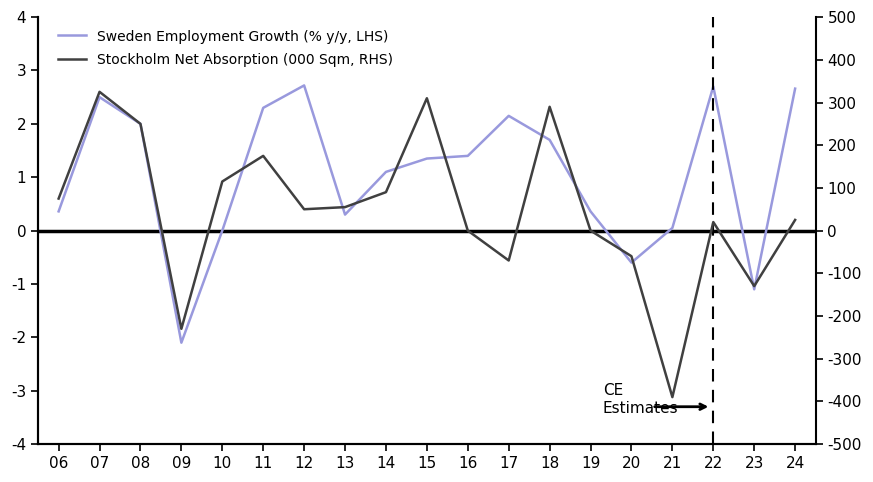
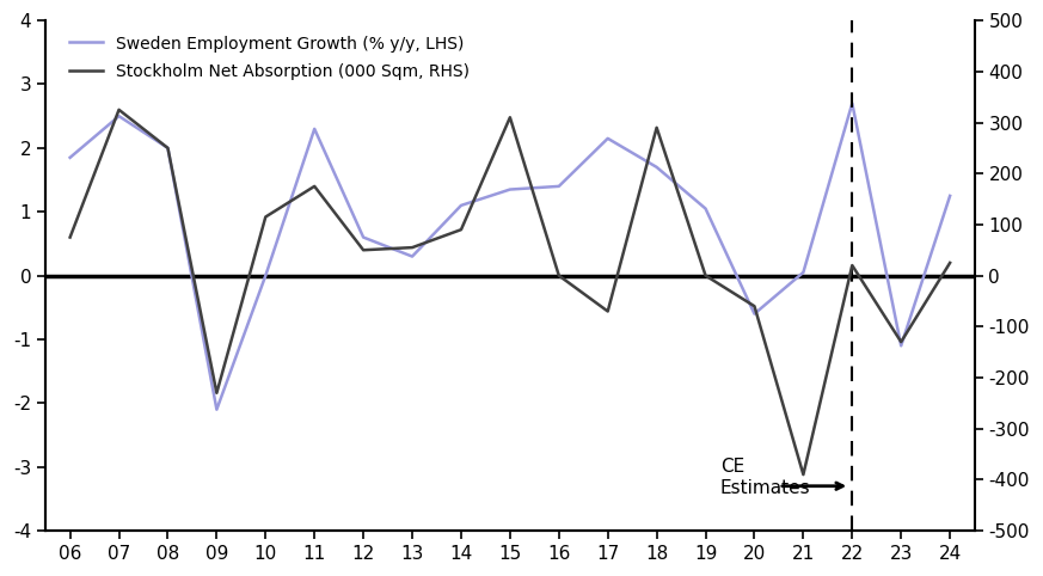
Sweden Employment Growth (% y/y, LHS)/06: 0.36 -> 1.85
Sweden Employment Growth (% y/y, LHS)/12: 2.72 -> 0.60
Sweden Employment Growth (% y/y, LHS)/19: 0.36 -> 1.05
Sweden Employment Growth (% y/y, LHS)/24: 2.66 -> 1.25
